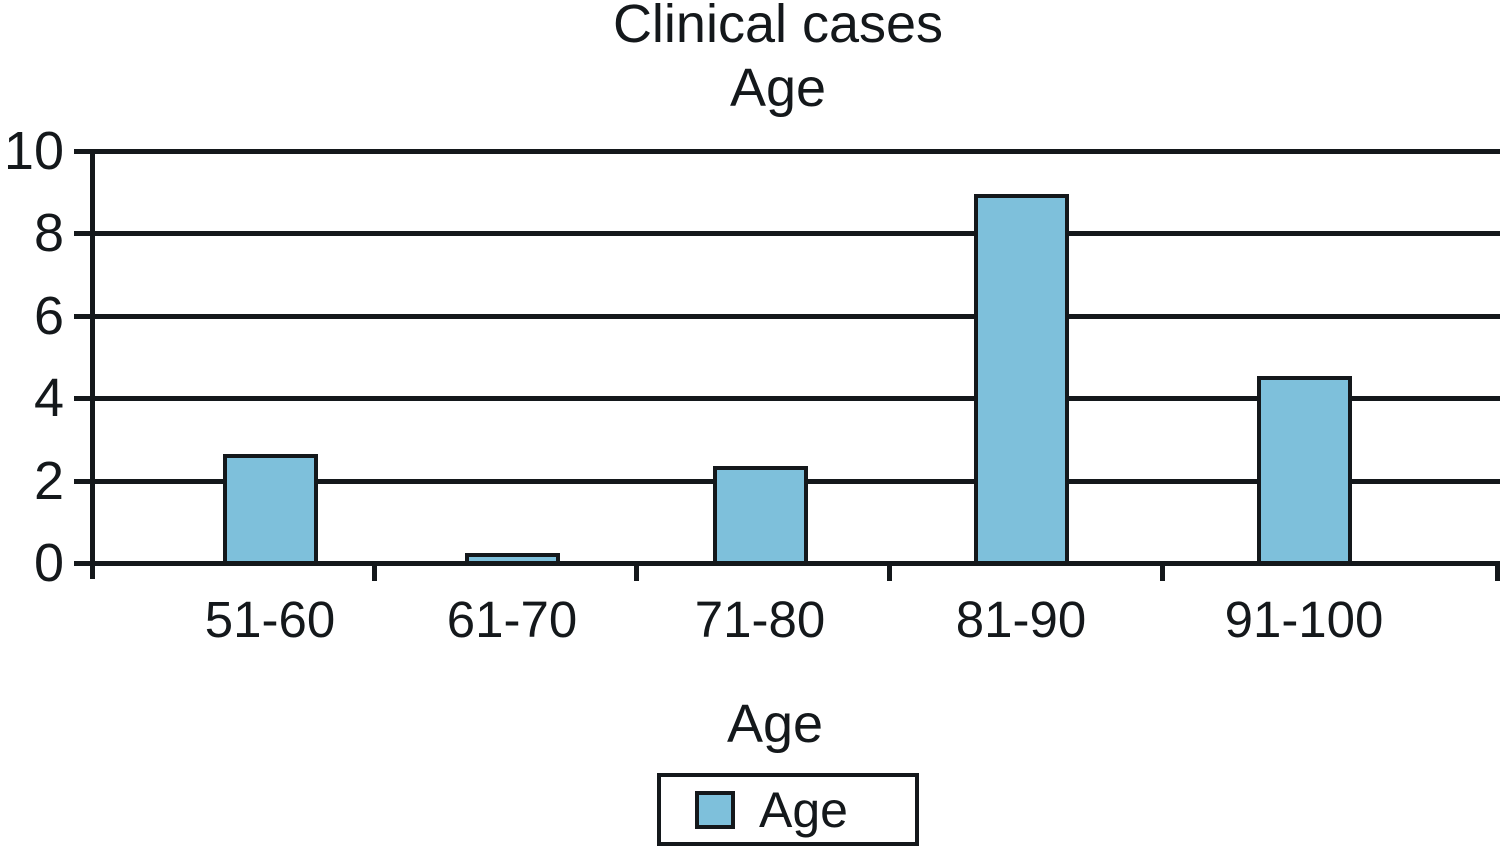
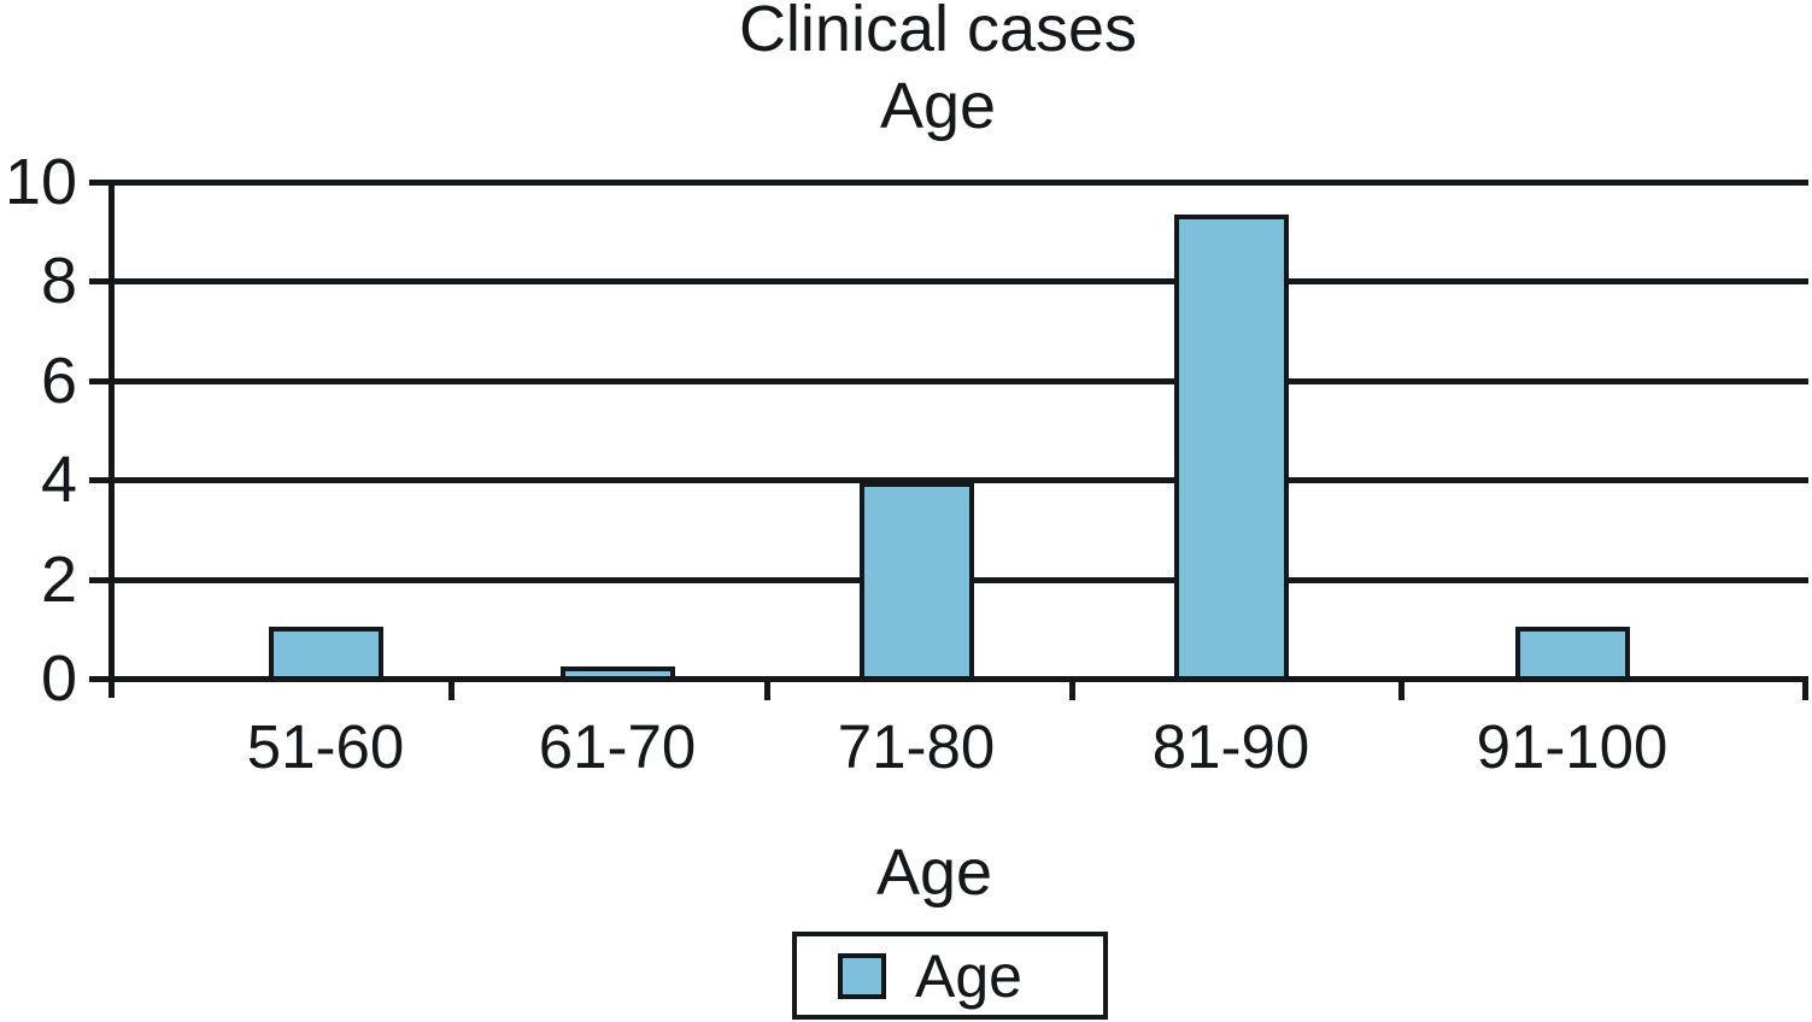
51-60: 2.6 -> 1.0
71-80: 2.3 -> 3.9
81-90: 8.9 -> 9.3
91-100: 4.5 -> 1.0
